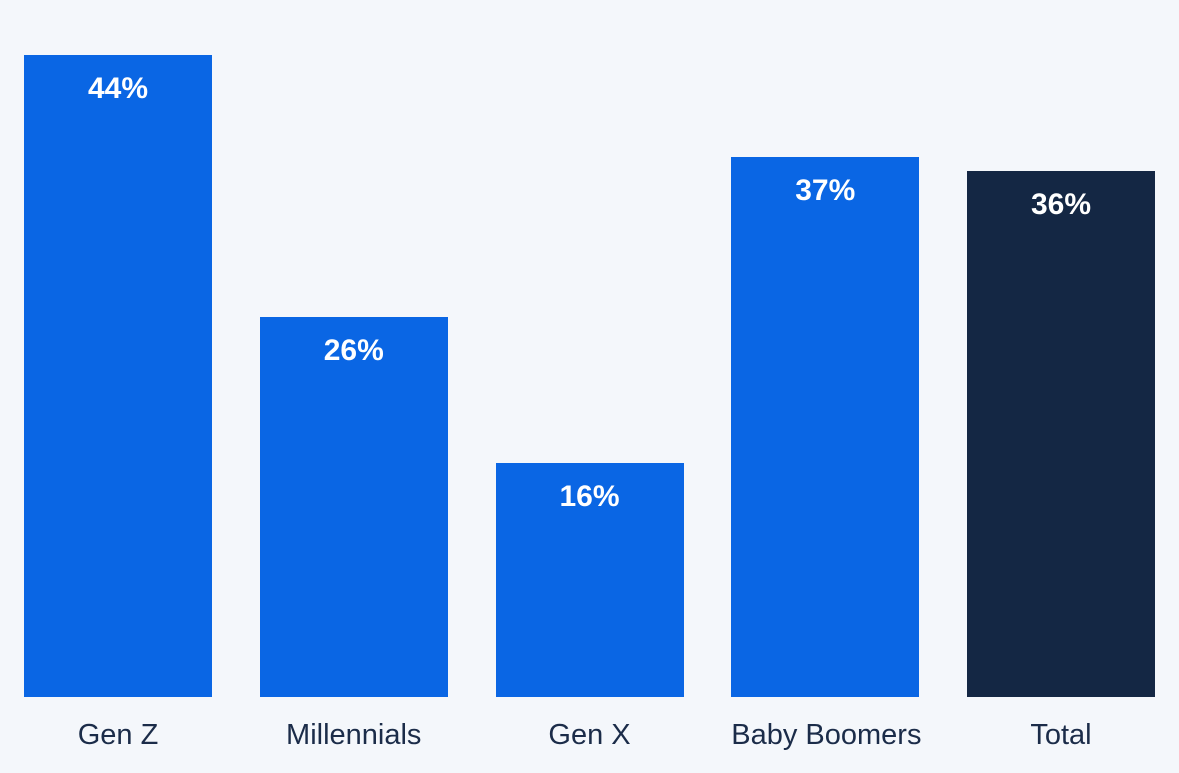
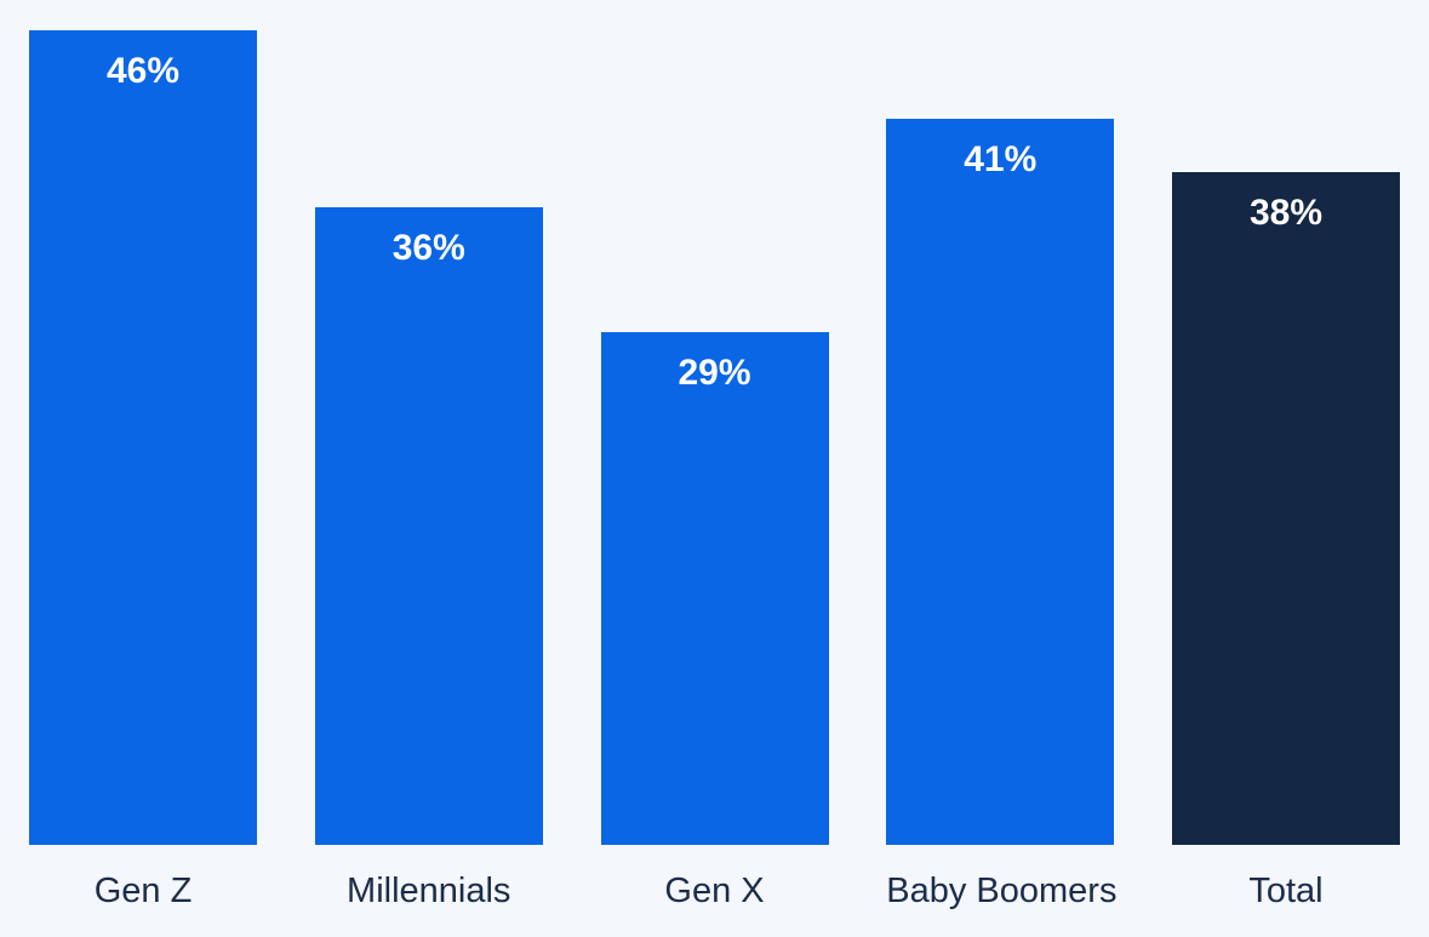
Gen Z: 44% -> 46%
Millennials: 26% -> 36%
Gen X: 16% -> 29%
Baby Boomers: 37% -> 41%
Total: 36% -> 38%
